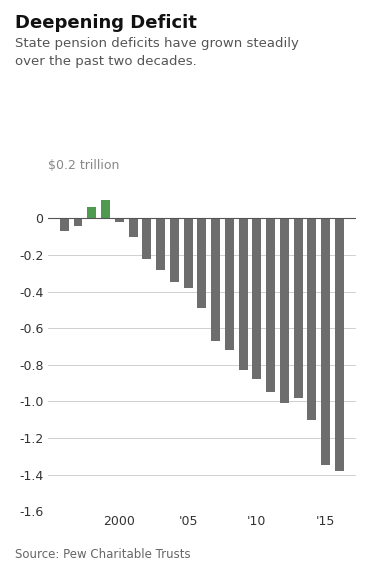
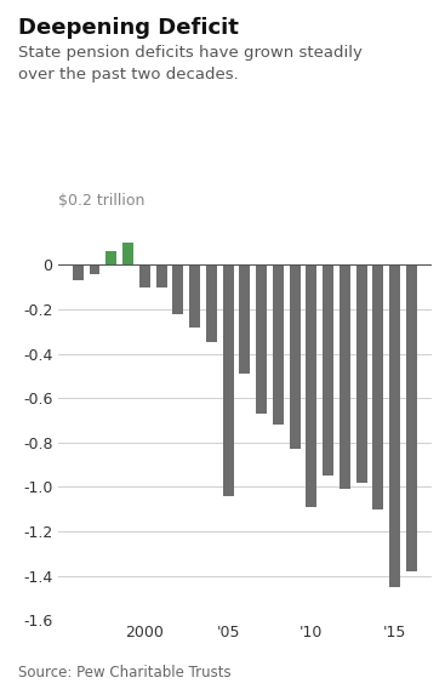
2000: -0.02 -> -0.10
'05: -0.38 -> -1.04
'10: -0.88 -> -1.09
'15: -1.35 -> -1.45
